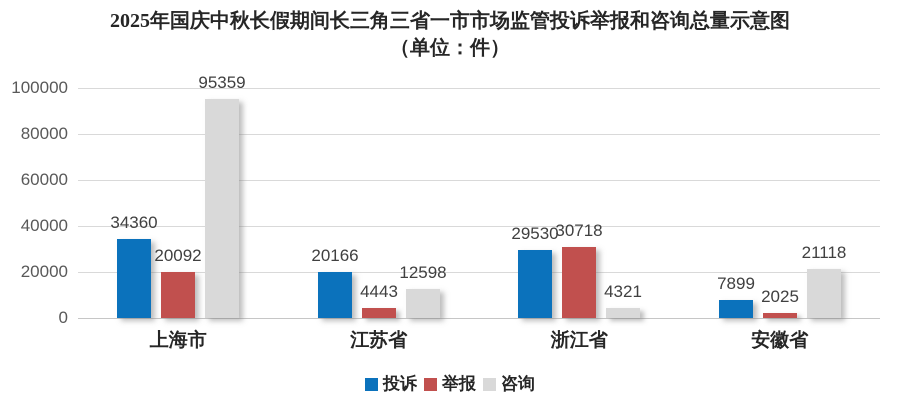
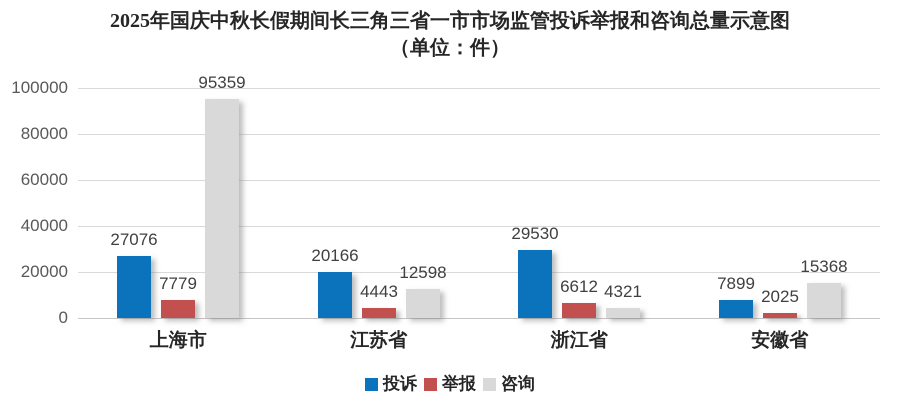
投诉/上海市: 34360 -> 27076
举报/上海市: 20092 -> 7779
举报/浙江省: 30718 -> 6612
咨询/安徽省: 21118 -> 15368
